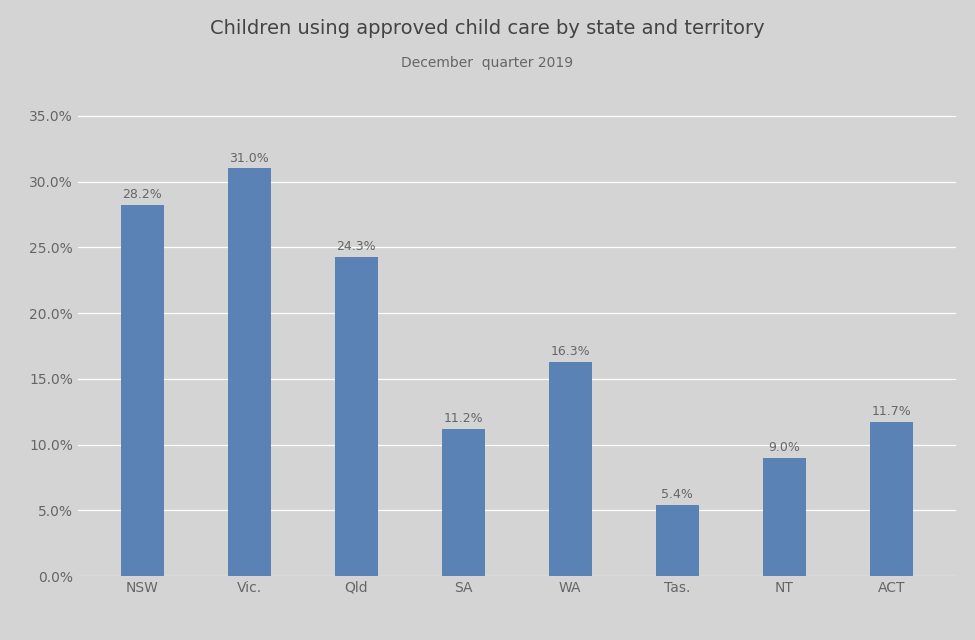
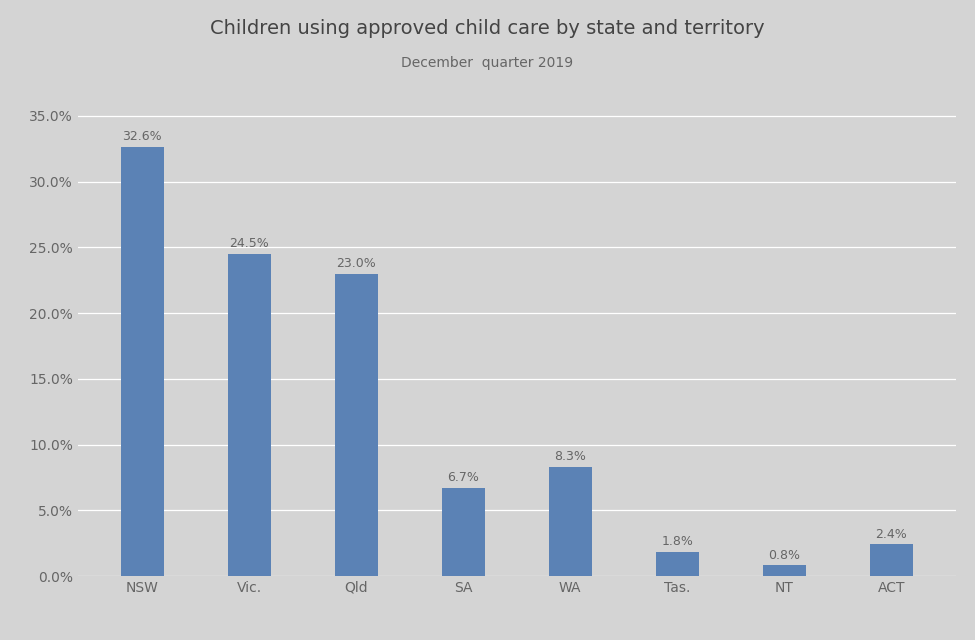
NSW: 28.2% -> 32.6%
Vic.: 31.0% -> 24.5%
Qld: 24.3% -> 23.0%
SA: 11.2% -> 6.7%
WA: 16.3% -> 8.3%
Tas.: 5.4% -> 1.8%
NT: 9.0% -> 0.8%
ACT: 11.7% -> 2.4%
